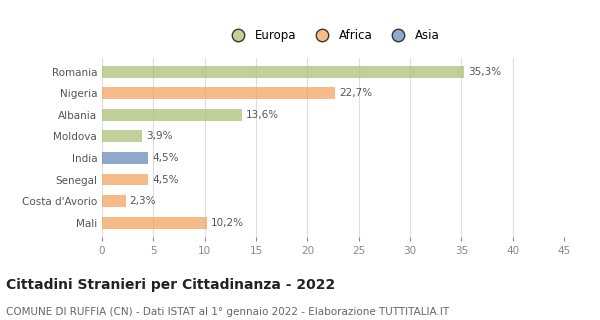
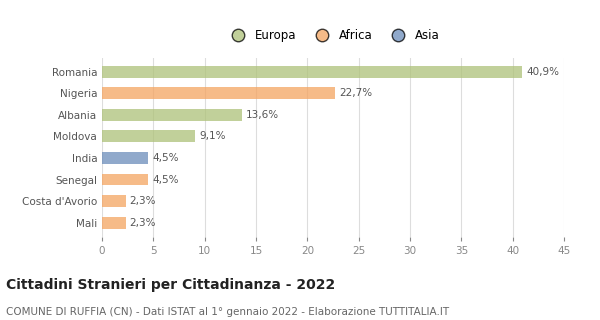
Romania: 35,3% -> 40,9%
Moldova: 3,9% -> 9,1%
Mali: 10,2% -> 2,3%
